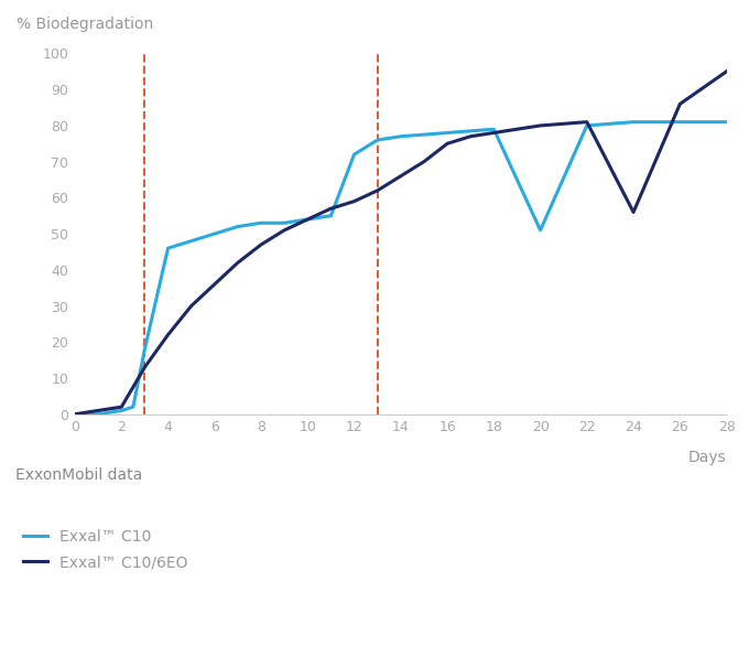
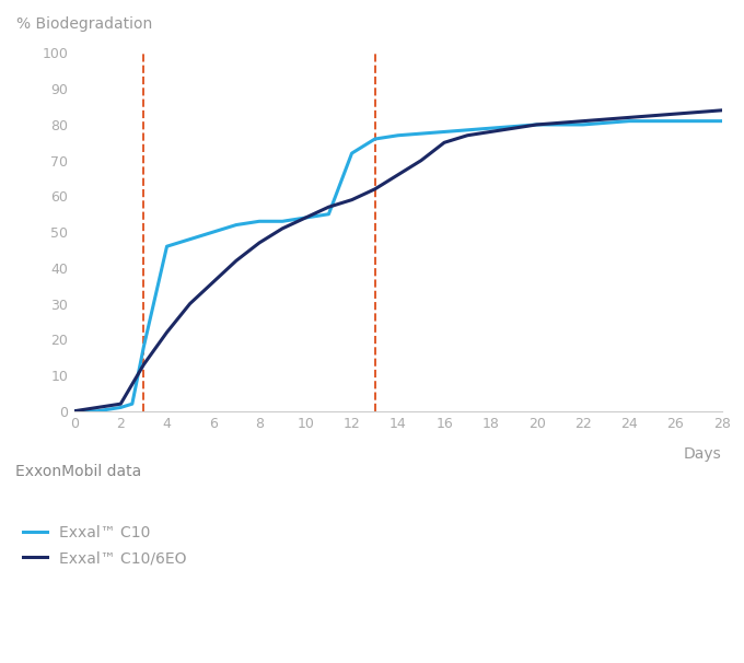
Exxal™ C10/20: 51 -> 80
Exxal™ C10/6EO/24: 56 -> 82
Exxal™ C10/6EO/26: 86 -> 83
Exxal™ C10/6EO/28: 95 -> 84
